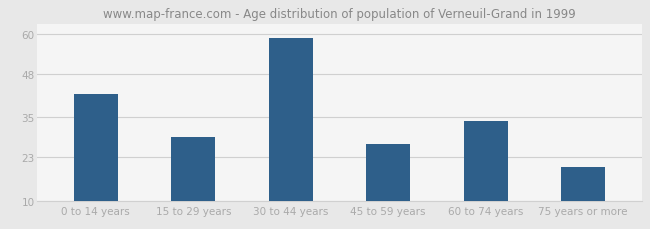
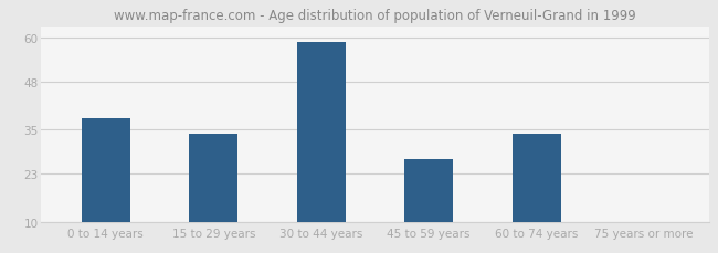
0 to 14 years: 42 -> 38
15 to 29 years: 29 -> 34
75 years or more: 20 -> 10
